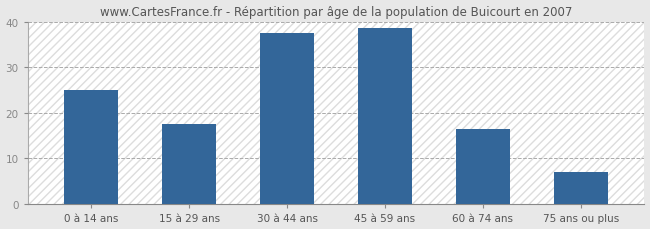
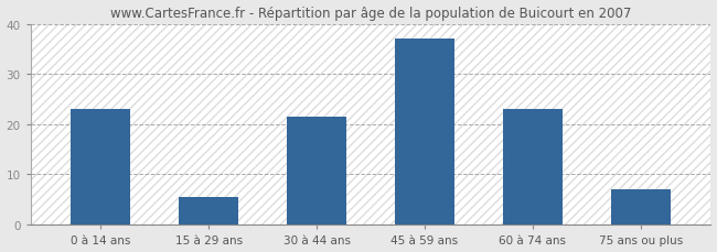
0 à 14 ans: 25.0 -> 23.0
15 à 29 ans: 17.5 -> 5.5
30 à 44 ans: 37.5 -> 21.5
45 à 59 ans: 38.5 -> 37.0
60 à 74 ans: 16.5 -> 23.0
